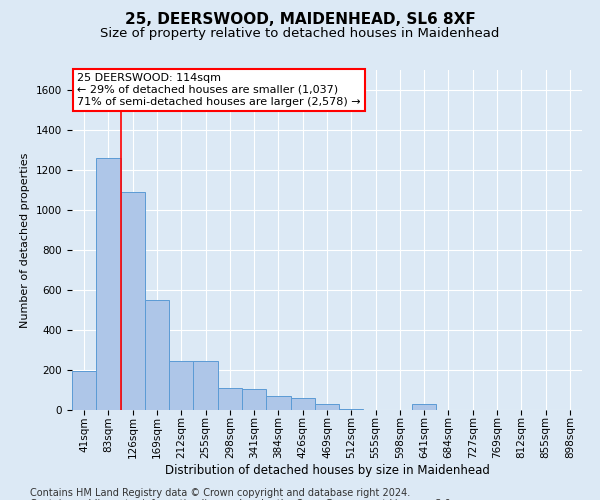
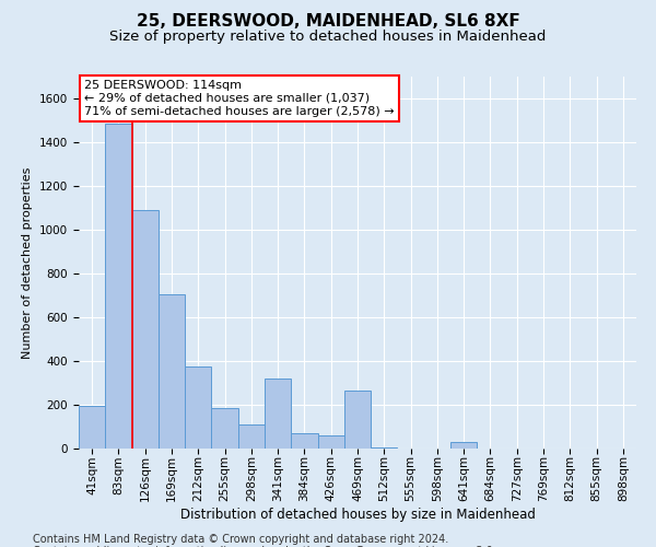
83sqm: 1260 -> 1485
169sqm: 550 -> 705
212sqm: 245 -> 375
255sqm: 245 -> 185
341sqm: 105 -> 320
469sqm: 28 -> 265
